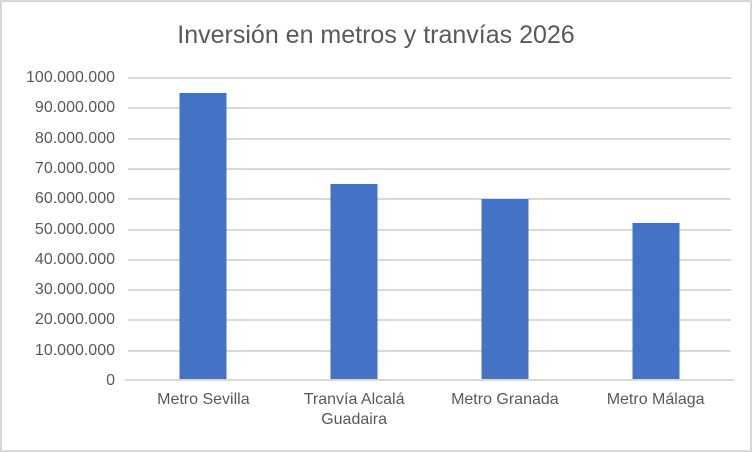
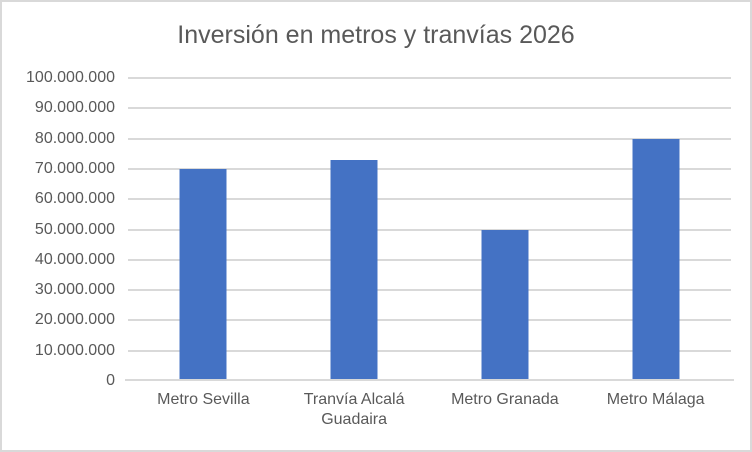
Metro Sevilla: 95000000 -> 70000000
Tranvía Alcalá Guadaira: 65000000 -> 73000000
Metro Granada: 60000000 -> 50000000
Metro Málaga: 52000000 -> 80000000
